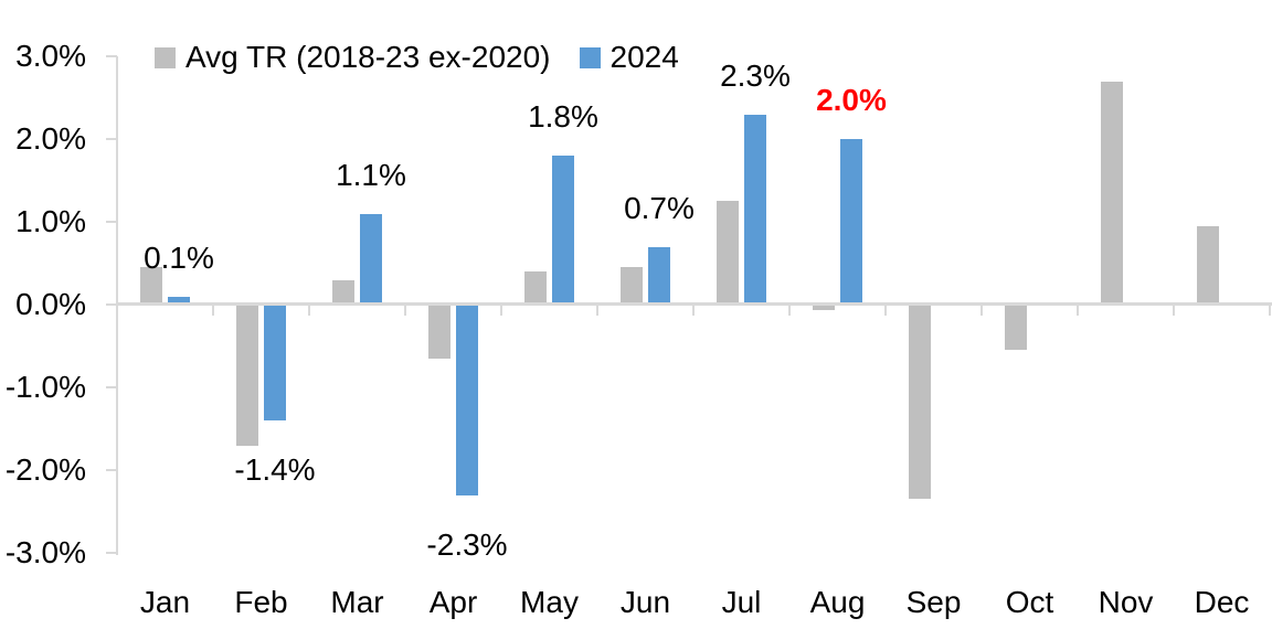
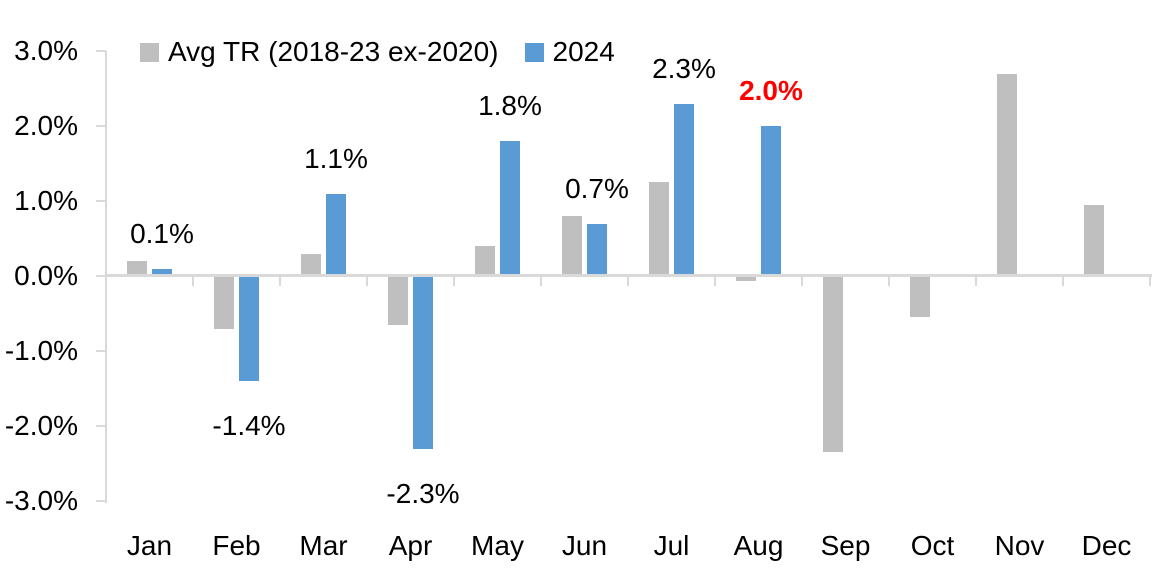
Avg TR (2018-23 ex-2020)/Jan: 0.5% -> 0.2%
Avg TR (2018-23 ex-2020)/Feb: -1.7% -> -0.7%
Avg TR (2018-23 ex-2020)/Jun: 0.5% -> 0.8%
